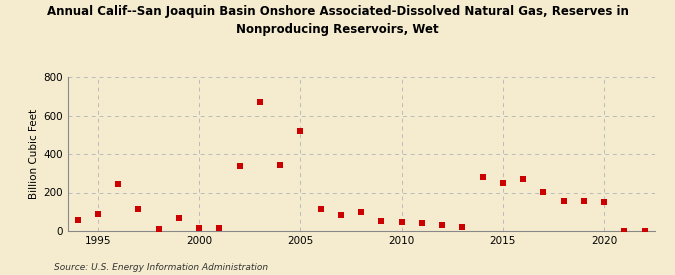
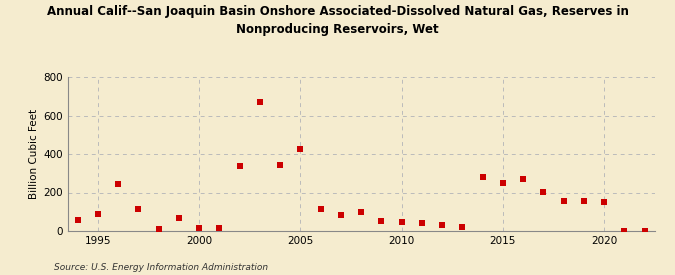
2005: 520 -> 420
